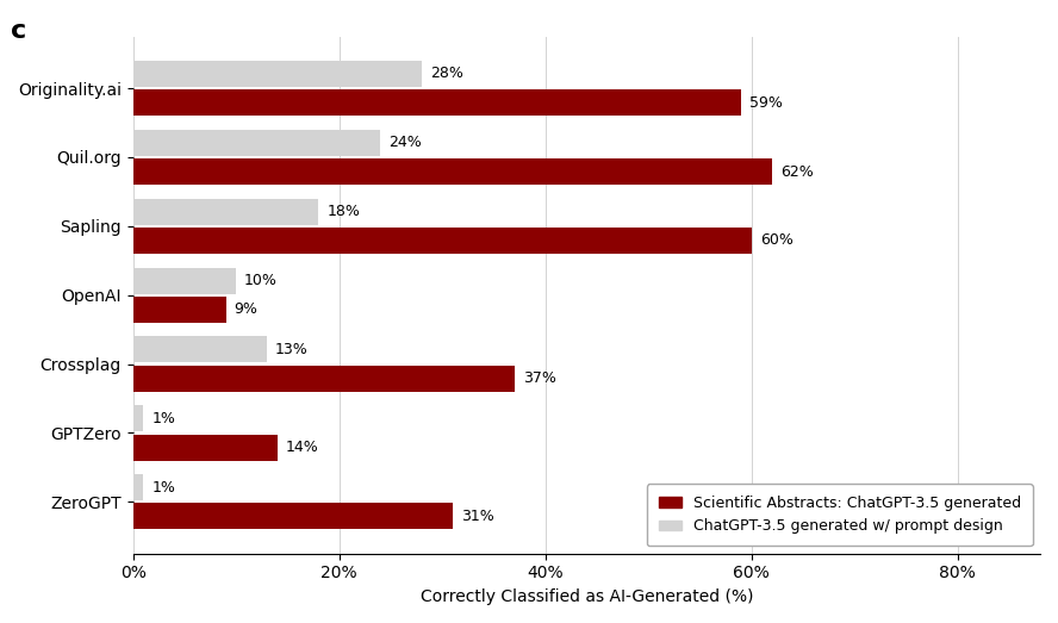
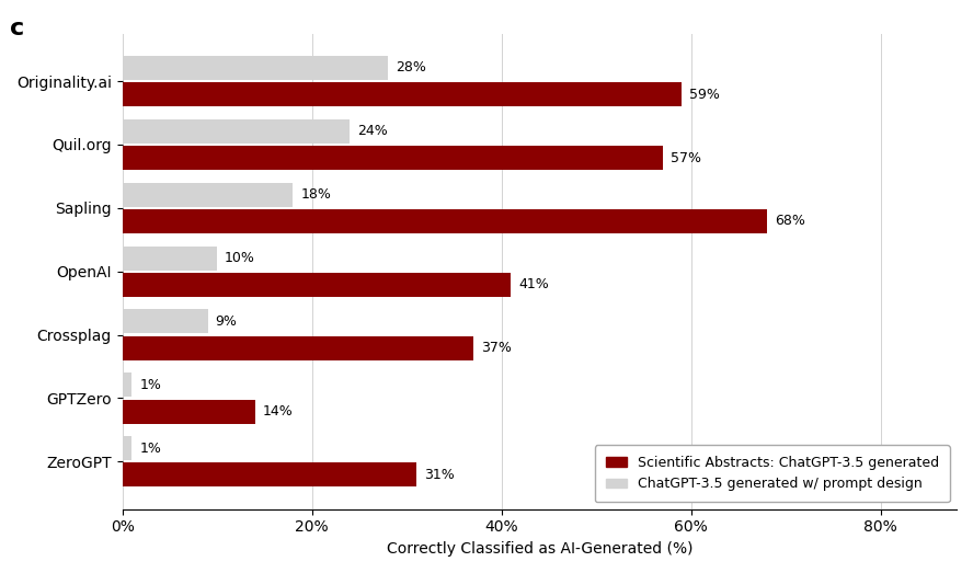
Scientific Abstracts: ChatGPT-3.5 generated/Quil.org: 62% -> 57%
Scientific Abstracts: ChatGPT-3.5 generated/Sapling: 60% -> 68%
Scientific Abstracts: ChatGPT-3.5 generated/OpenAI: 9% -> 41%
ChatGPT-3.5 generated w/ prompt design/Crossplag: 13% -> 9%
